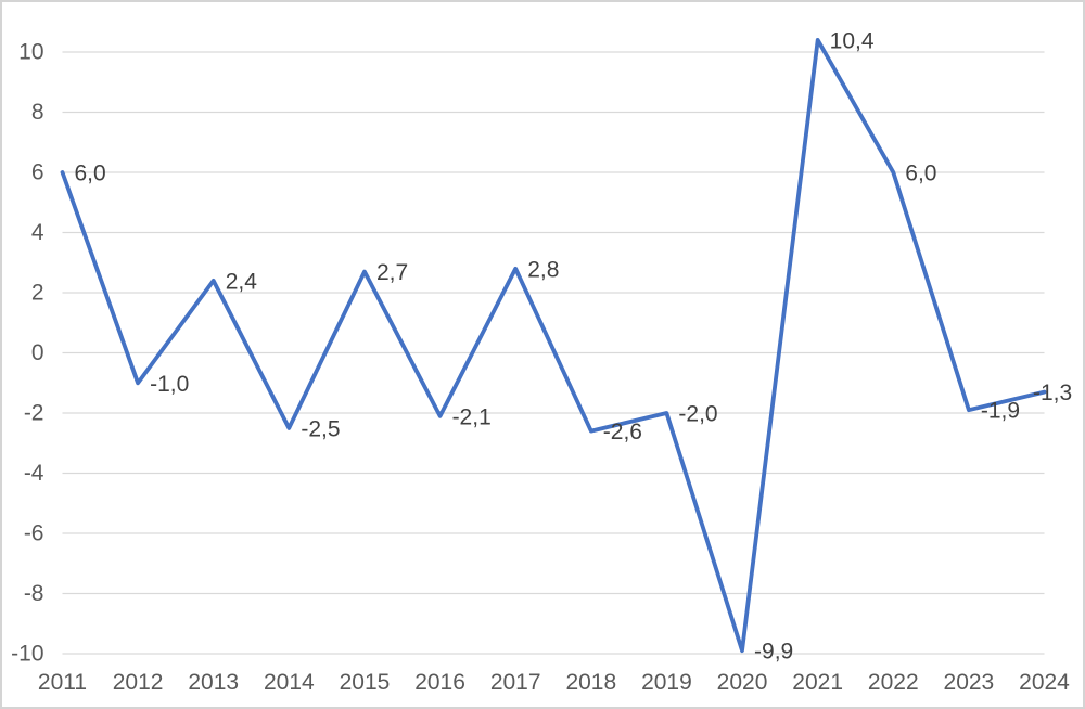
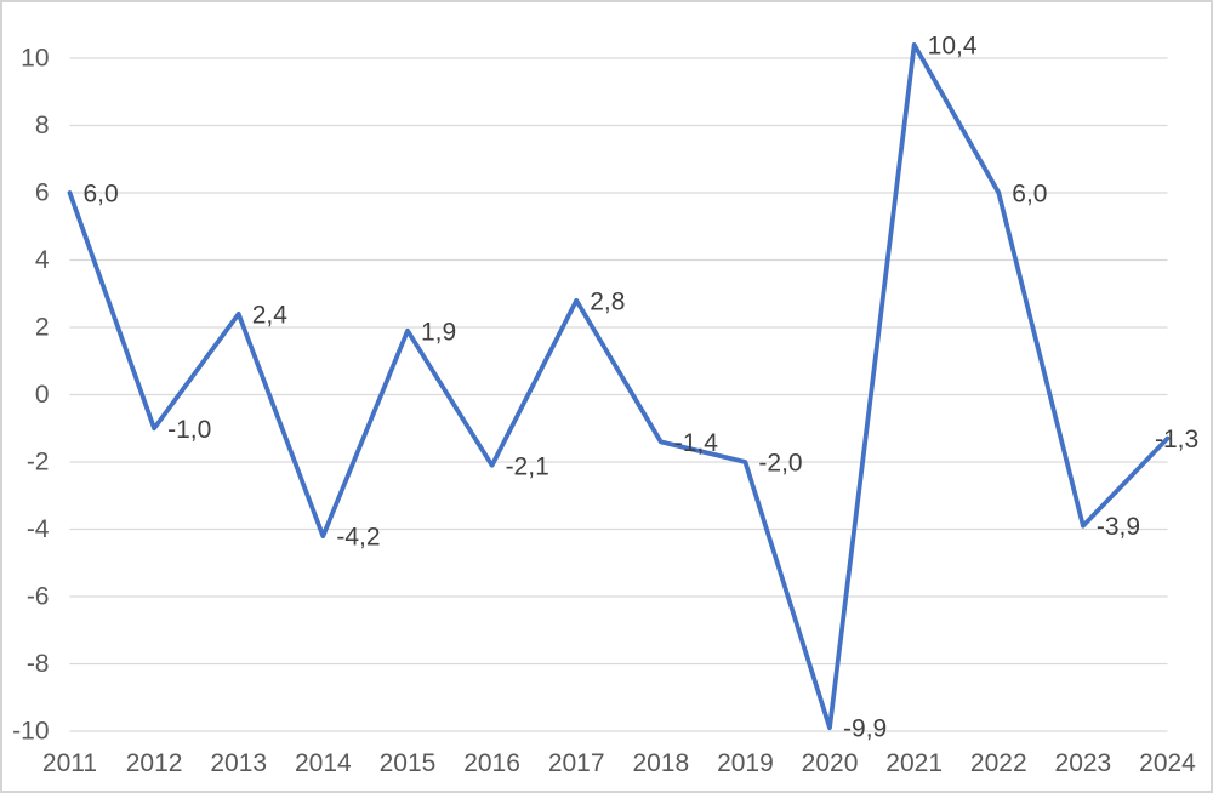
2014: -2,5 -> -4,2
2015: 2,7 -> 1,9
2018: -2,6 -> -1,4
2023: -1,9 -> -3,9
